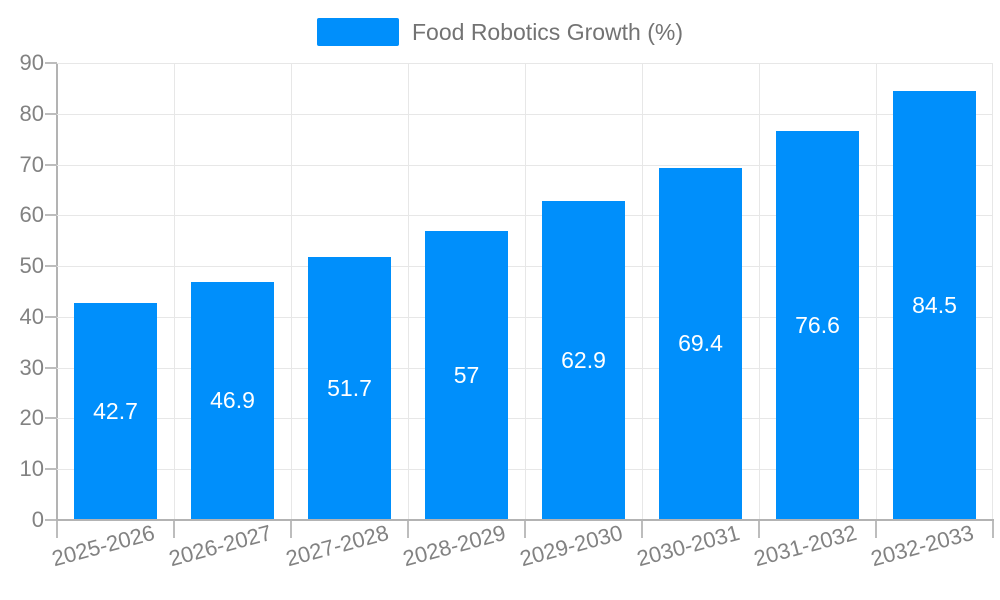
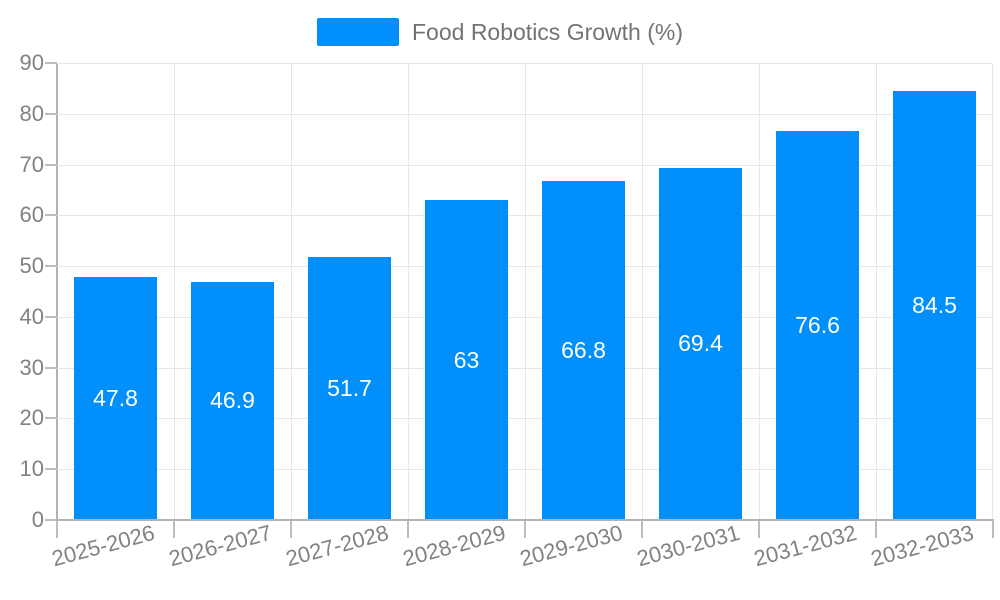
2025-2026: 42.7 -> 47.8
2028-2029: 57 -> 63
2029-2030: 62.9 -> 66.8
